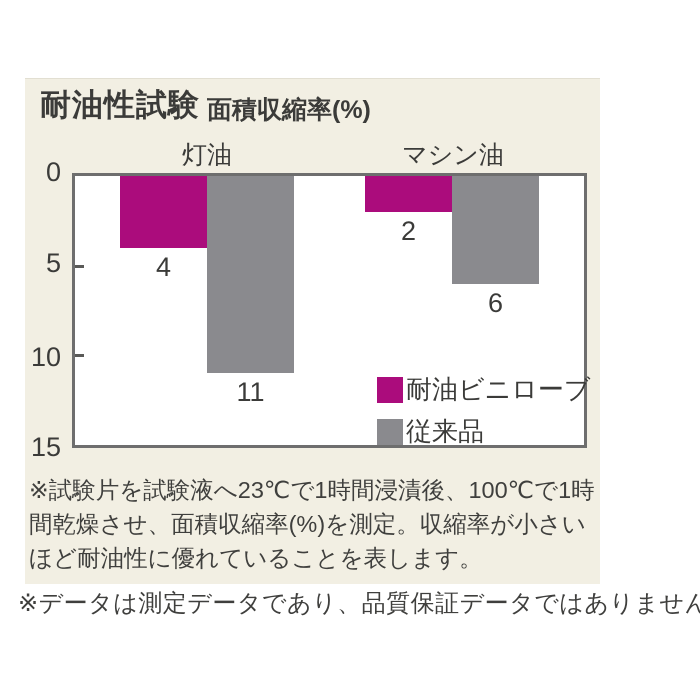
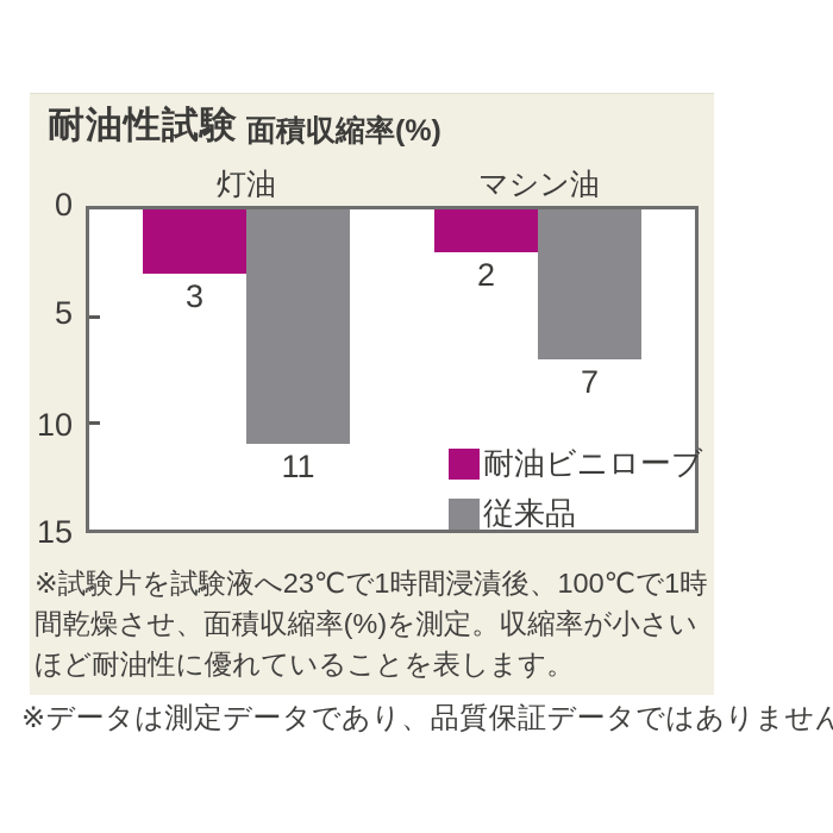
耐油ビニローブ/灯油: 4 -> 3
従来品/マシン油: 6 -> 7
